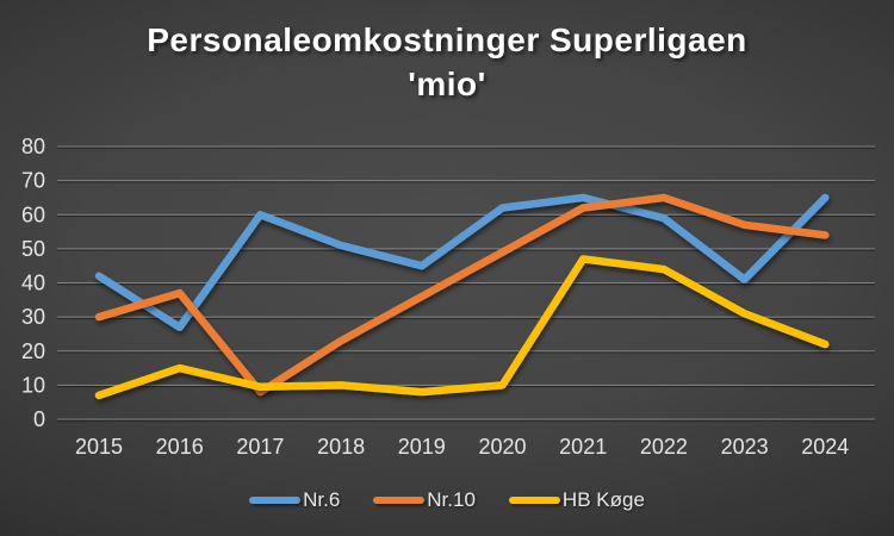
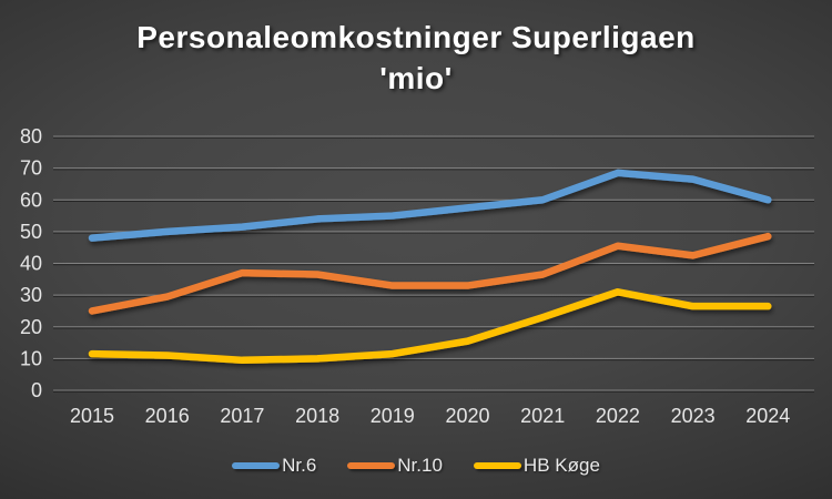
Nr.6/2015: 42 -> 48
Nr.10/2015: 30 -> 25
HB Køge/2015: 7 -> 12
Nr.6/2016: 27 -> 50
Nr.10/2016: 37 -> 30
HB Køge/2016: 15 -> 11
Nr.6/2017: 60 -> 52
Nr.10/2017: 8 -> 37
Nr.6/2018: 51 -> 54
Nr.10/2018: 23 -> 36
Nr.6/2019: 45 -> 55
Nr.10/2019: 36 -> 33
HB Køge/2019: 8 -> 12
Nr.6/2020: 62 -> 58
Nr.10/2020: 49 -> 33
HB Køge/2020: 10 -> 16
Nr.6/2021: 65 -> 60
Nr.10/2021: 62 -> 36
HB Køge/2021: 47 -> 23
Nr.6/2022: 59 -> 68
Nr.10/2022: 65 -> 46
HB Køge/2022: 44 -> 31
Nr.6/2023: 41 -> 66
Nr.10/2023: 57 -> 42
HB Køge/2023: 31 -> 26
Nr.6/2024: 65 -> 60
Nr.10/2024: 54 -> 48
HB Køge/2024: 22 -> 26
